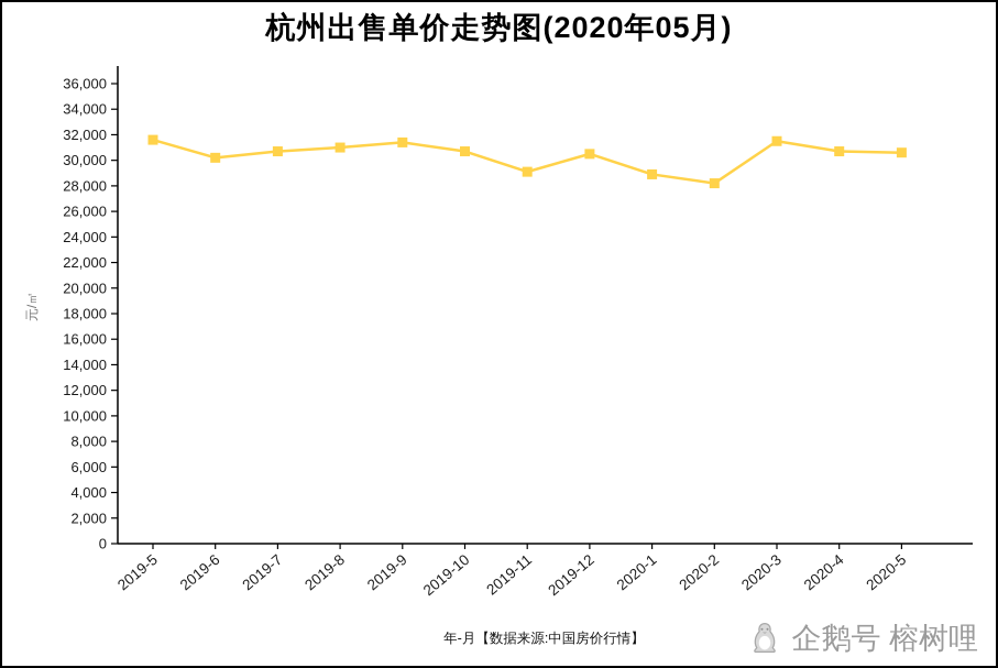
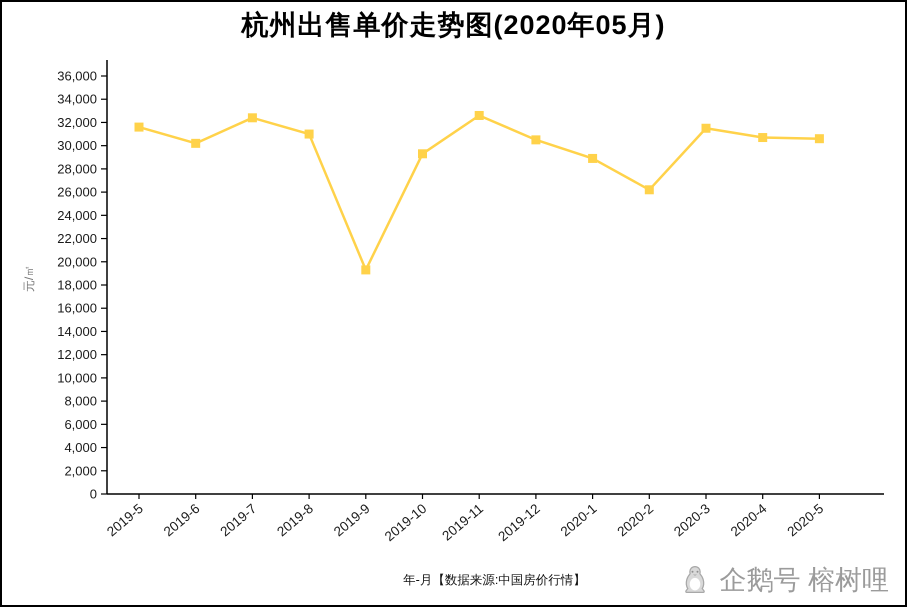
2019-7: 30700 -> 32400
2019-9: 31400 -> 19300
2019-10: 30700 -> 29300
2019-11: 29100 -> 32600
2020-2: 28200 -> 26200
